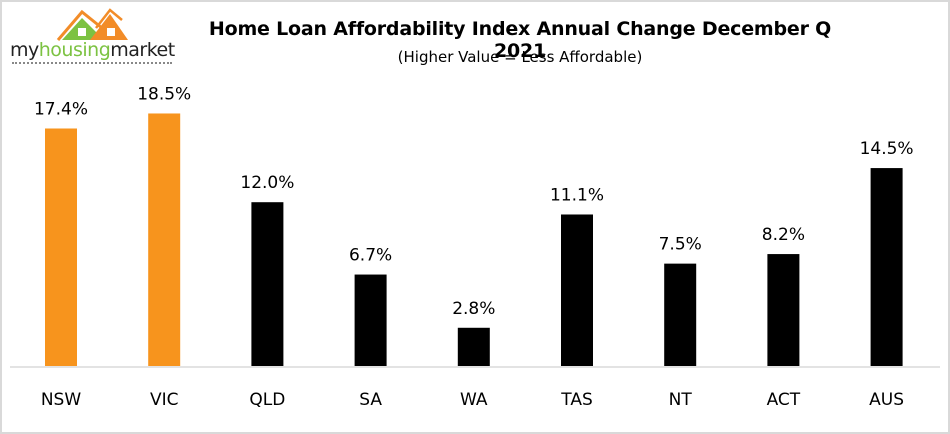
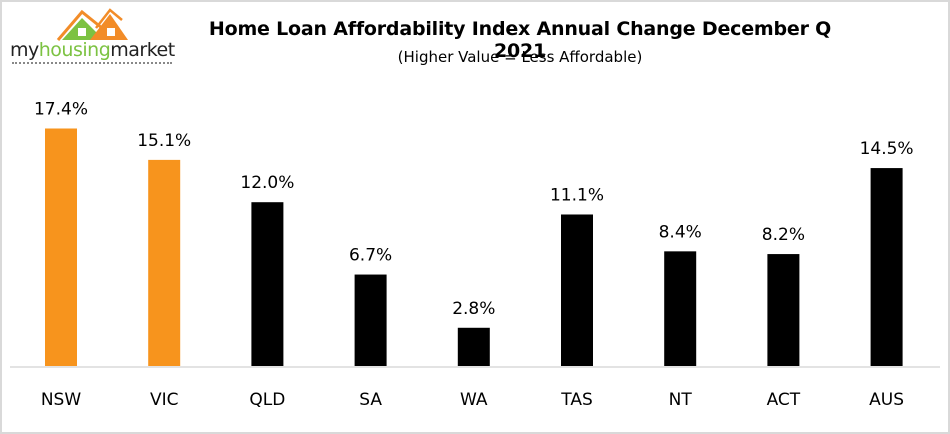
VIC: 18.5% -> 15.1%
NT: 7.5% -> 8.4%
